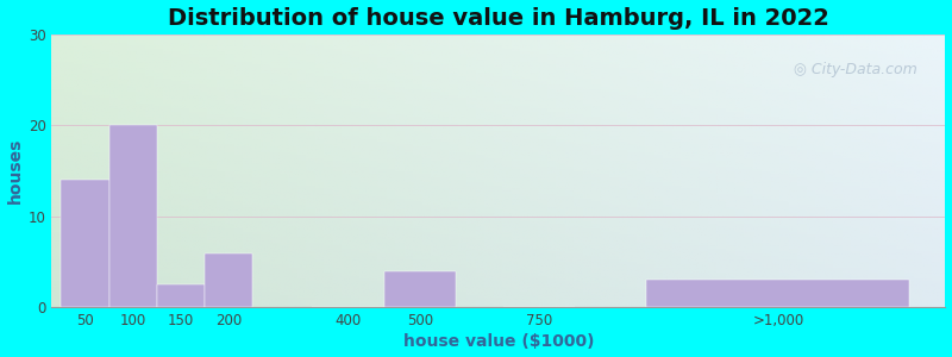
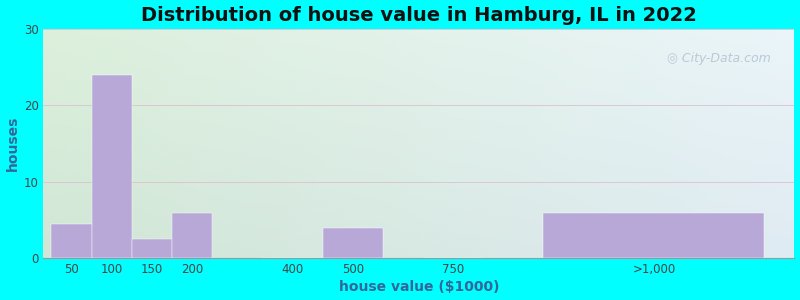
50: 14.0 -> 4.5
100: 20.0 -> 24.0
>1,000: 3.0 -> 6.0
